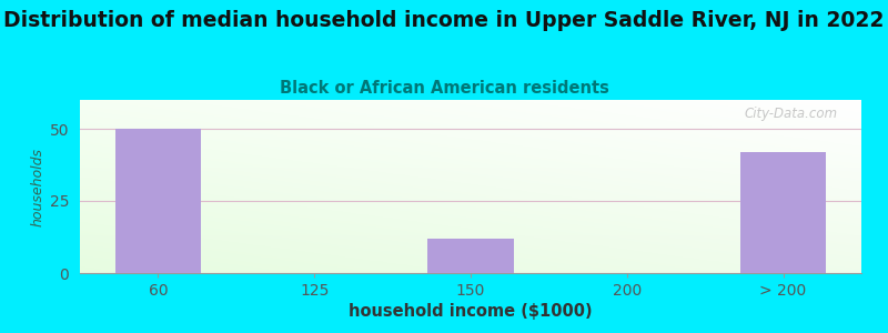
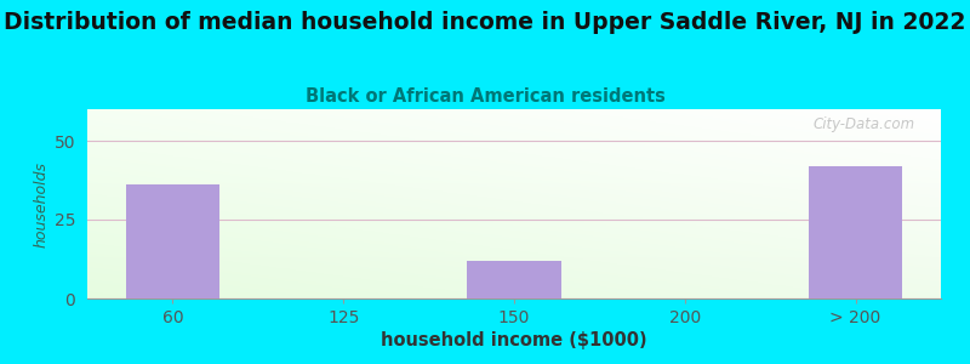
60: 50 -> 36
